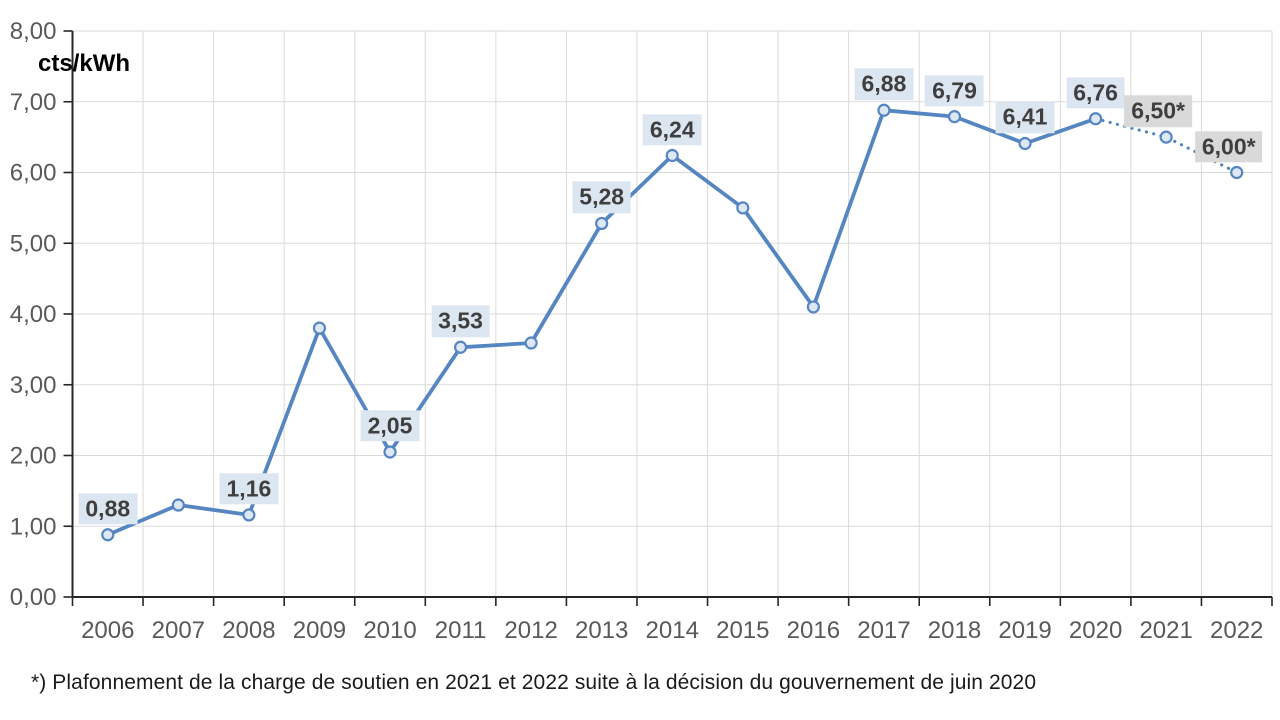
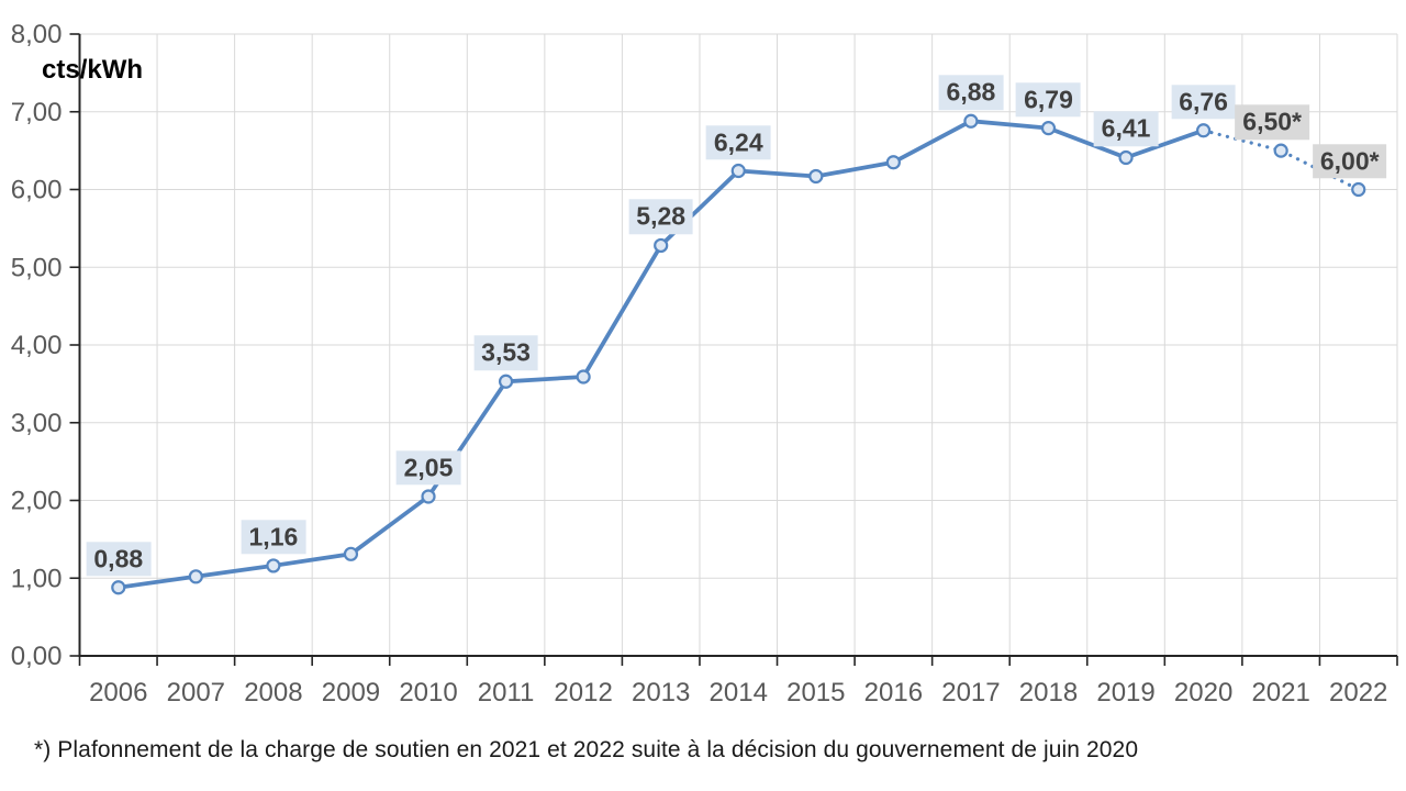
2007: 1,3 -> 1,0
2009: 3,8 -> 1,3
2015: 5,5 -> 6,2
2016: 4,1 -> 6,3
